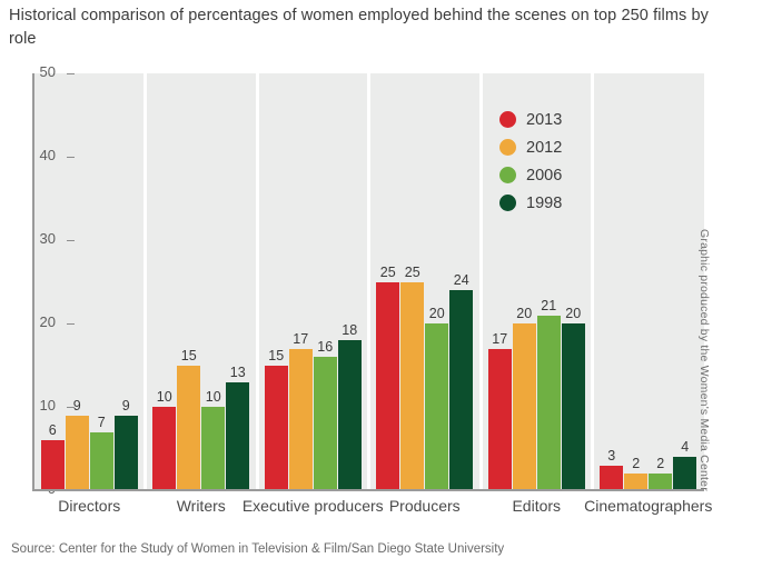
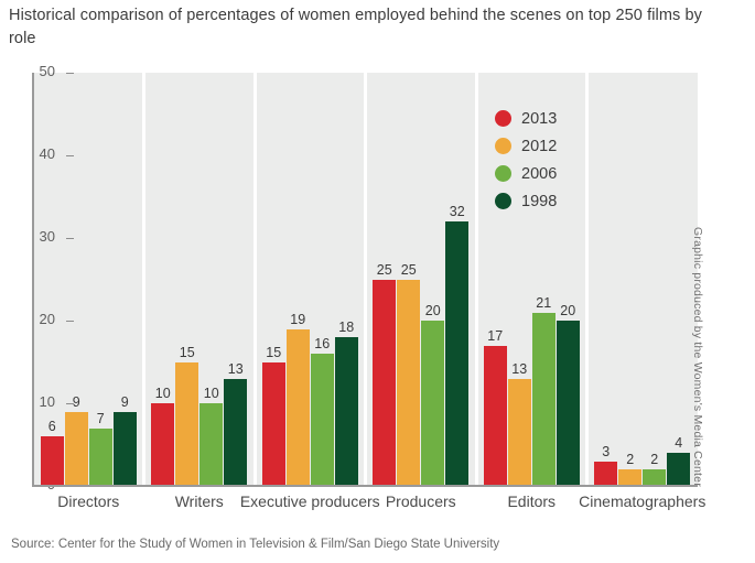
2012/Executive producers: 17 -> 19
1998/Producers: 24 -> 32
2012/Editors: 20 -> 13
